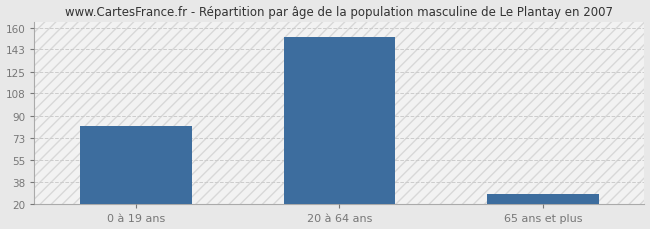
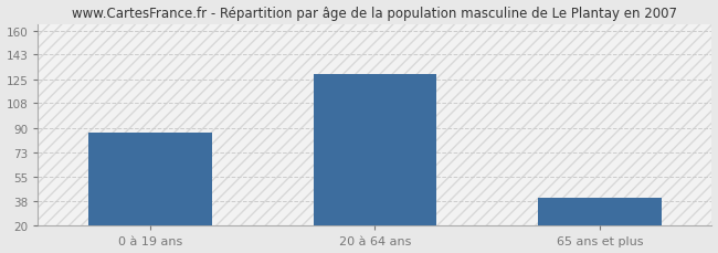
0 à 19 ans: 82 -> 87
20 à 64 ans: 153 -> 129
65 ans et plus: 28 -> 40
